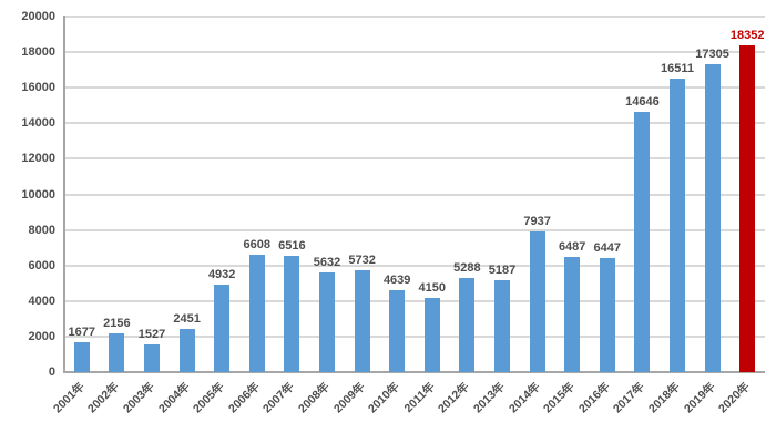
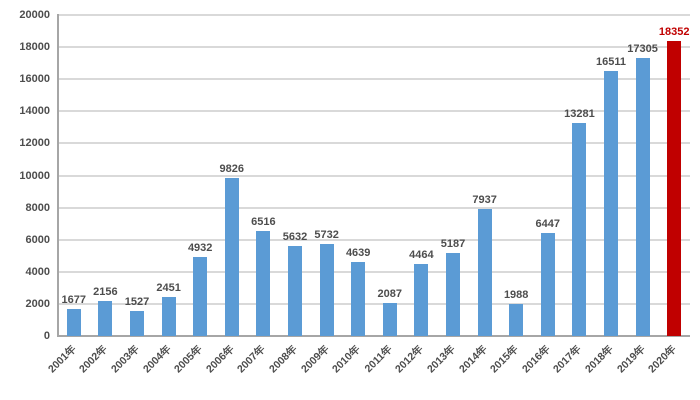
2006年: 6608 -> 9826
2011年: 4150 -> 2087
2012年: 5288 -> 4464
2015年: 6487 -> 1988
2017年: 14646 -> 13281
